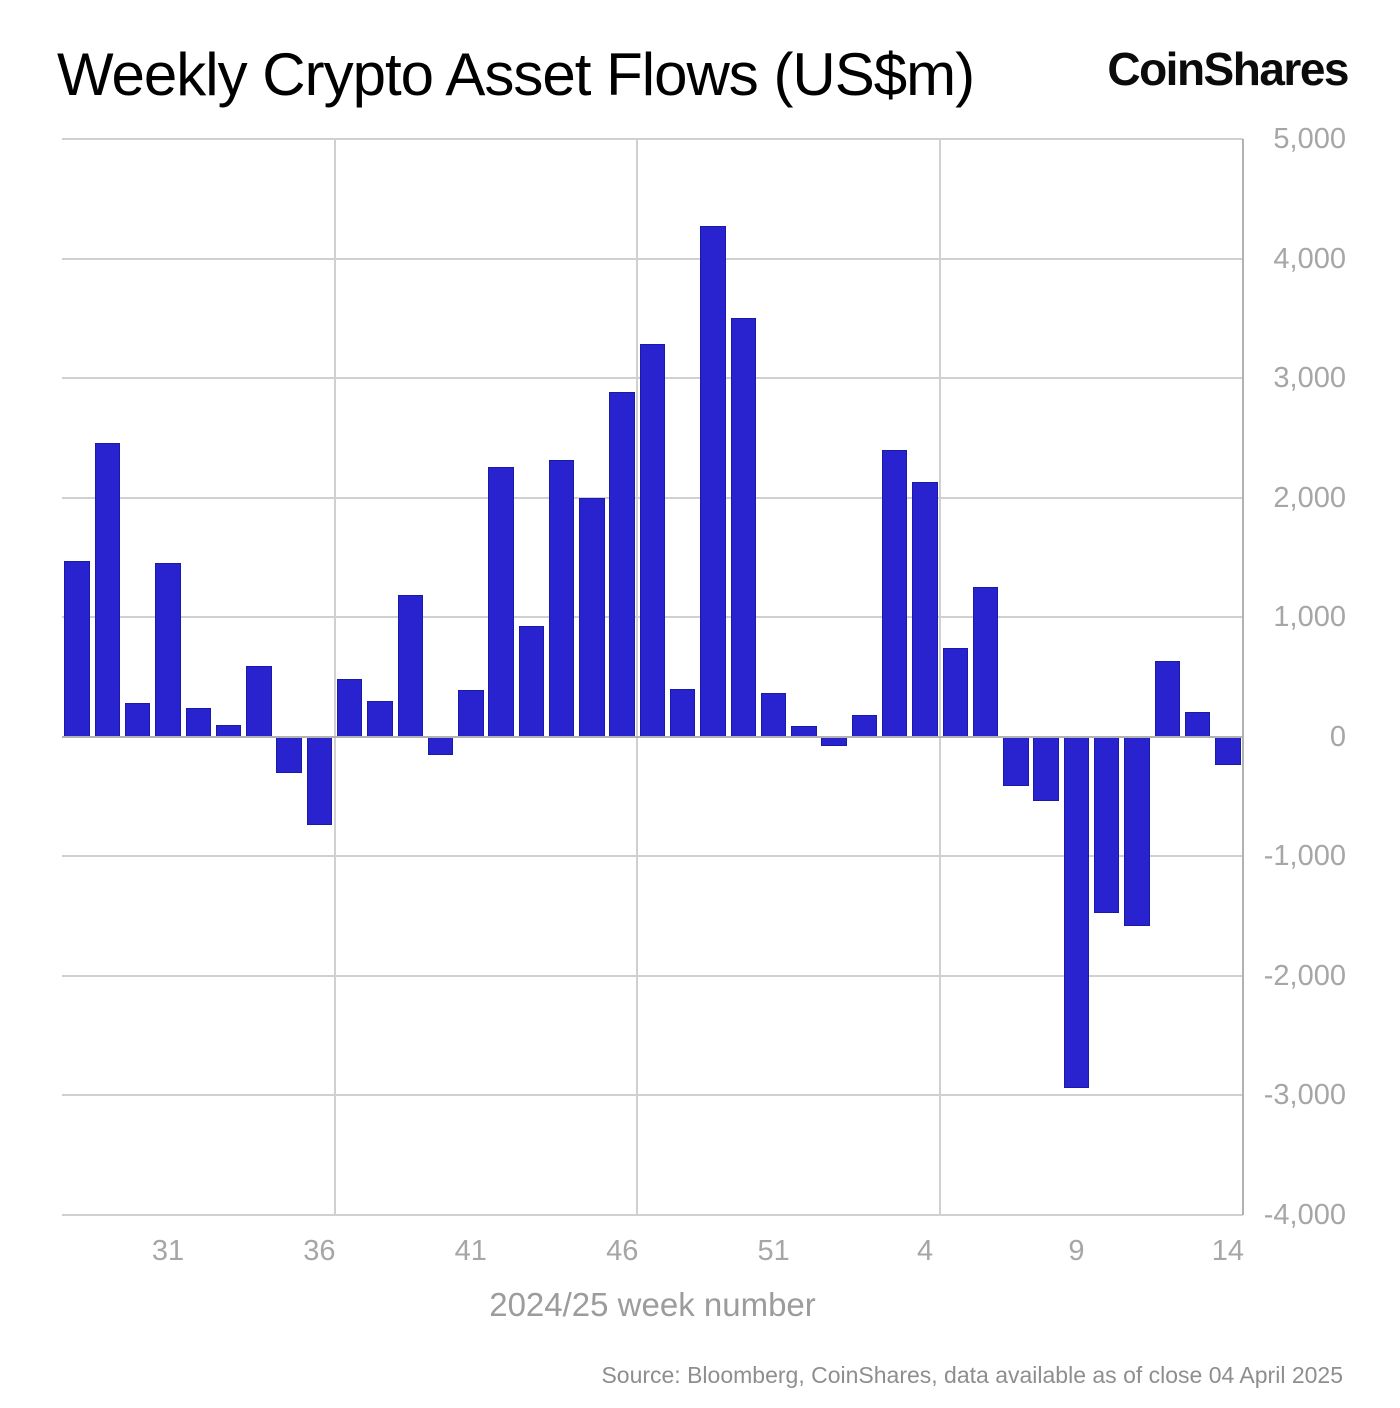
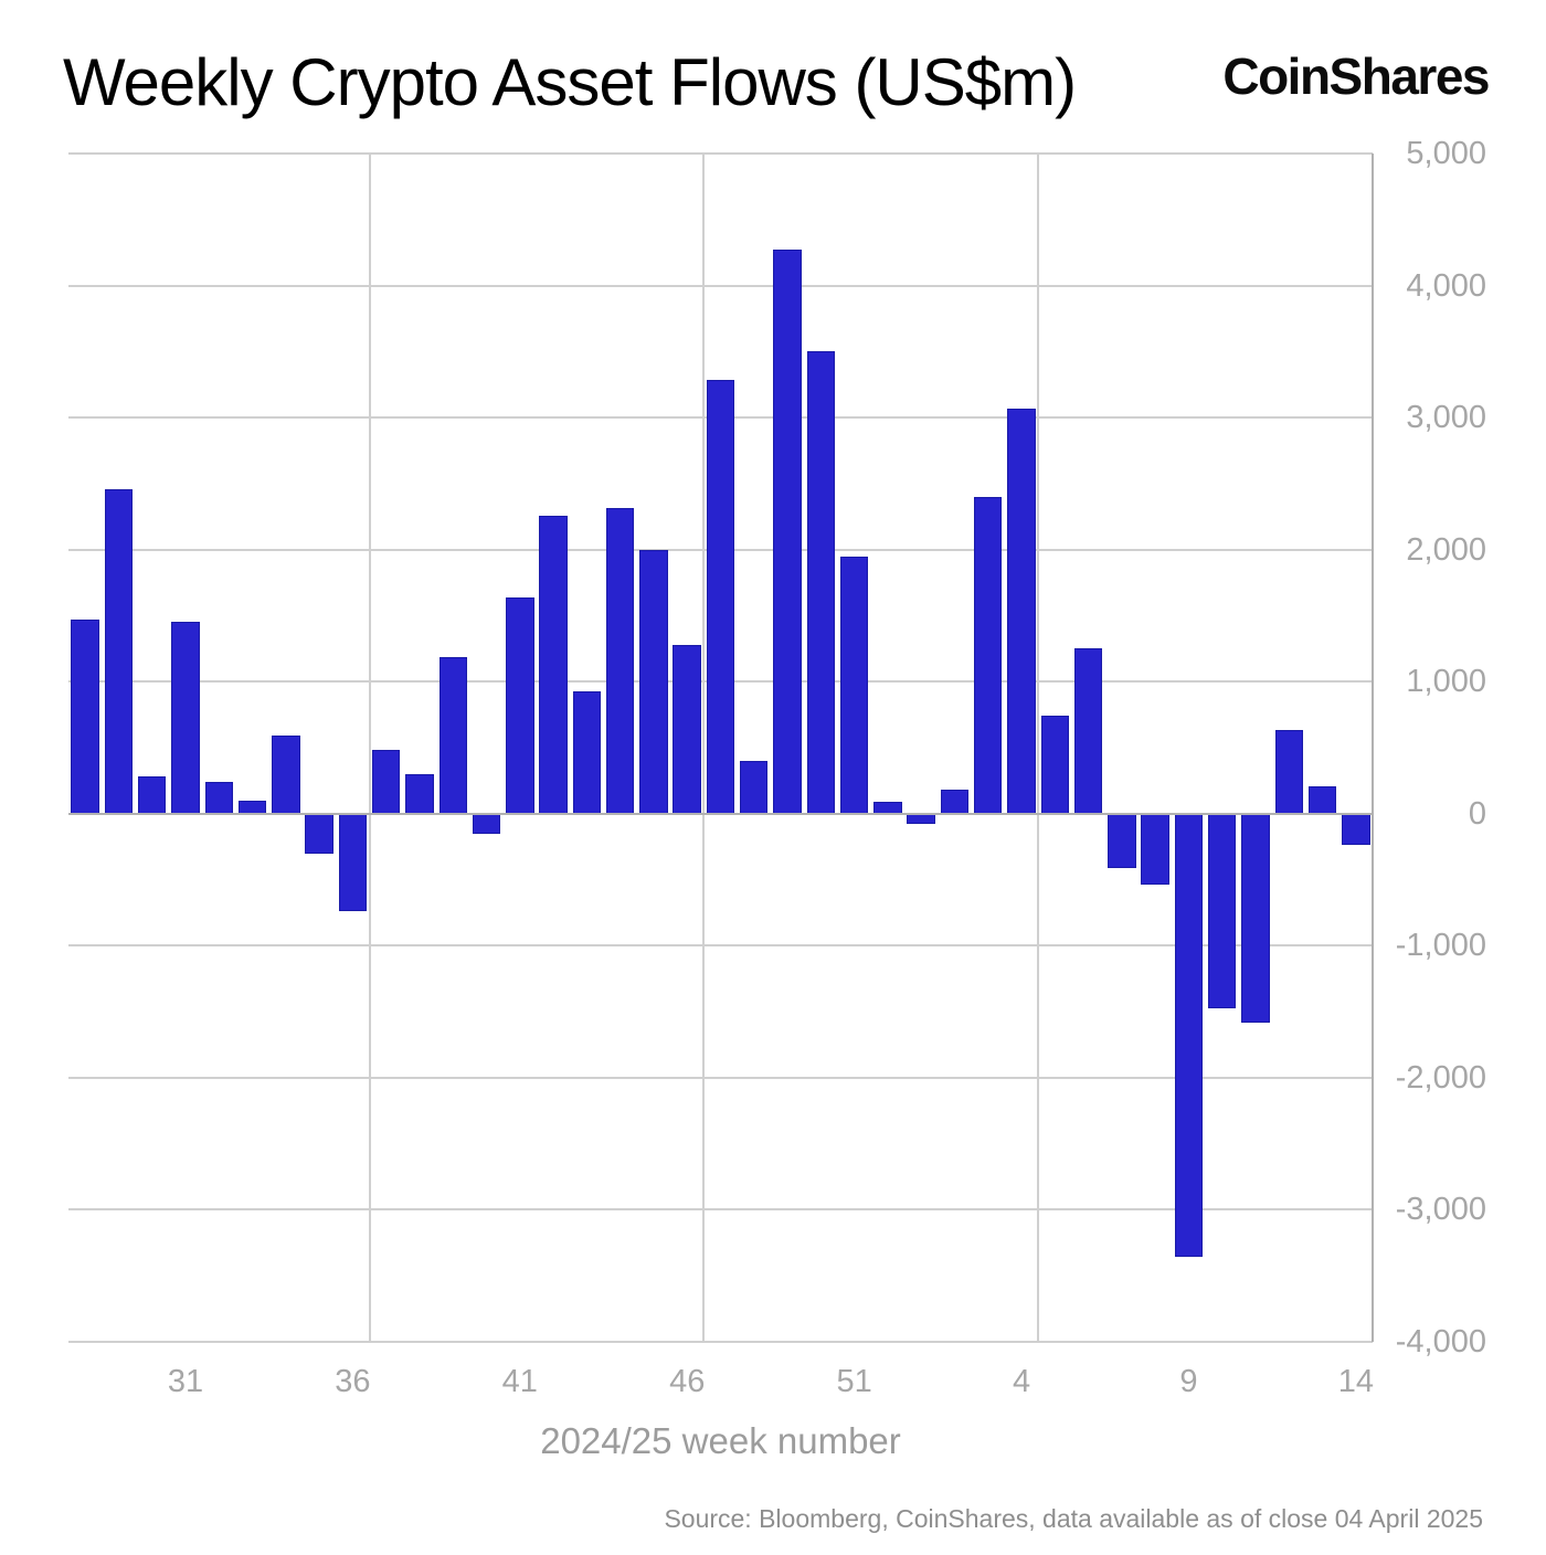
41: 390 -> 1640
46: 2880 -> 1280
51: 360 -> 1950
4: 2130 -> 3070
9: -2940 -> -3360
